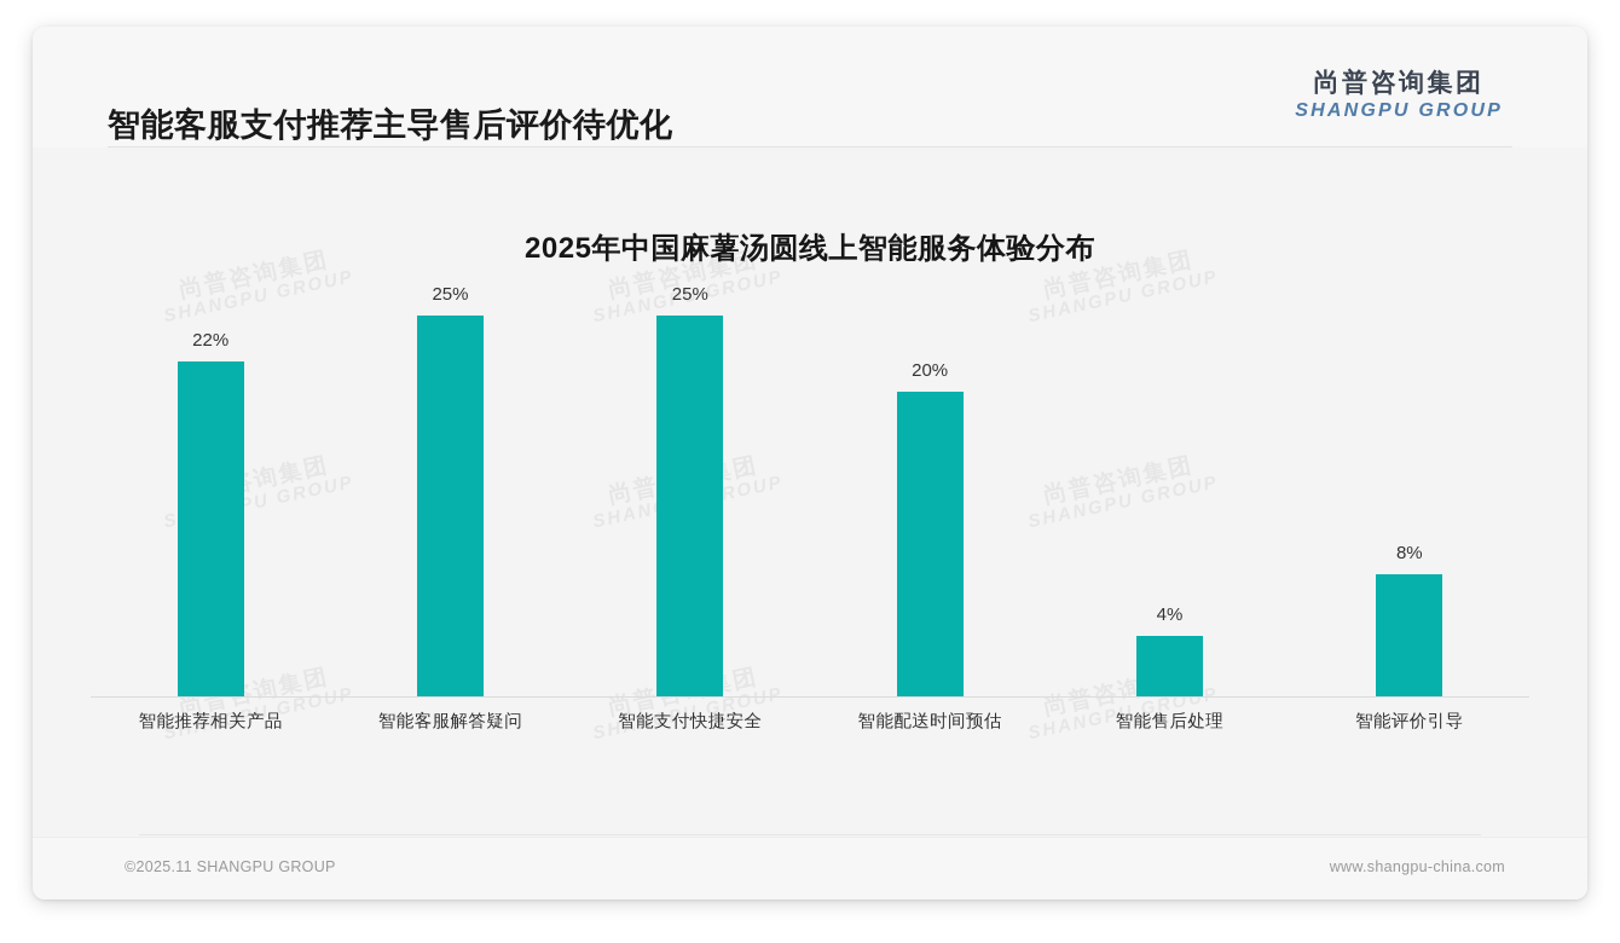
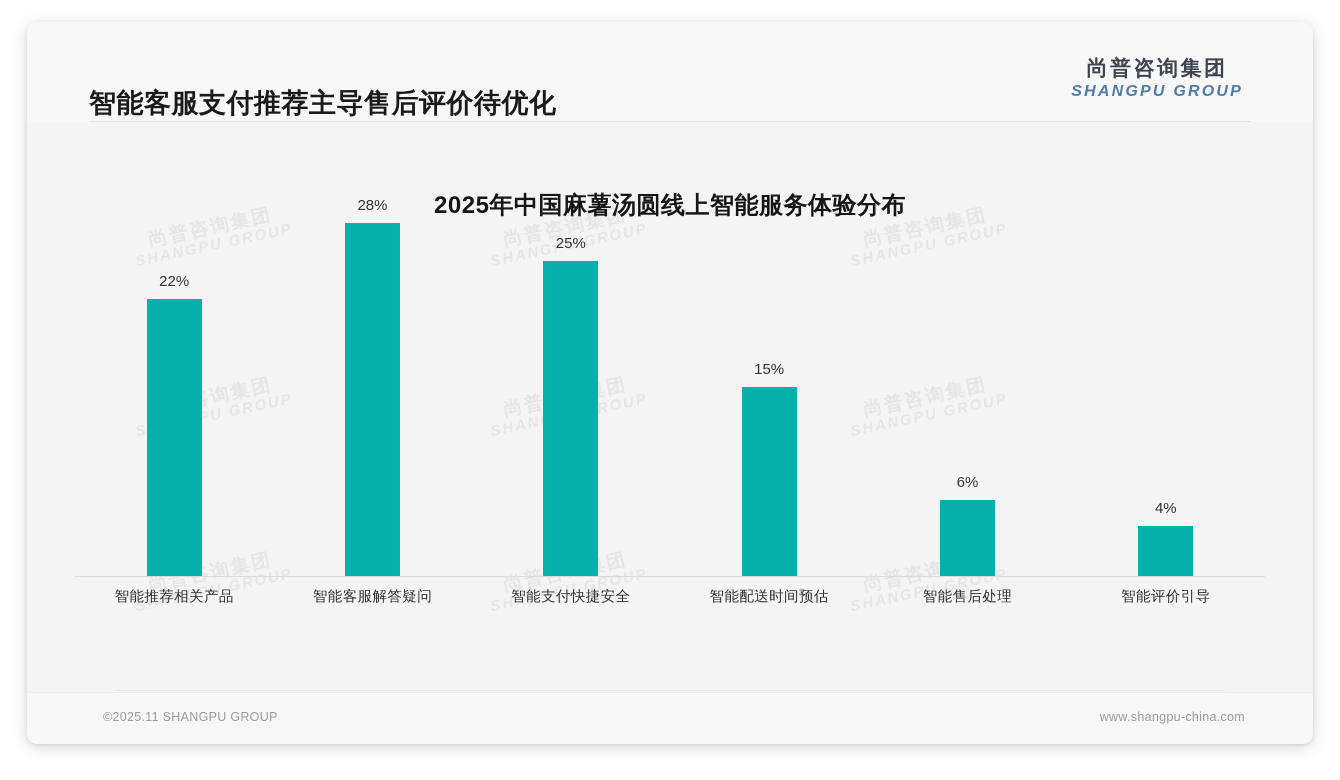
智能客服解答疑问: 25% -> 28%
智能配送时间预估: 20% -> 15%
智能售后处理: 4% -> 6%
智能评价引导: 8% -> 4%
